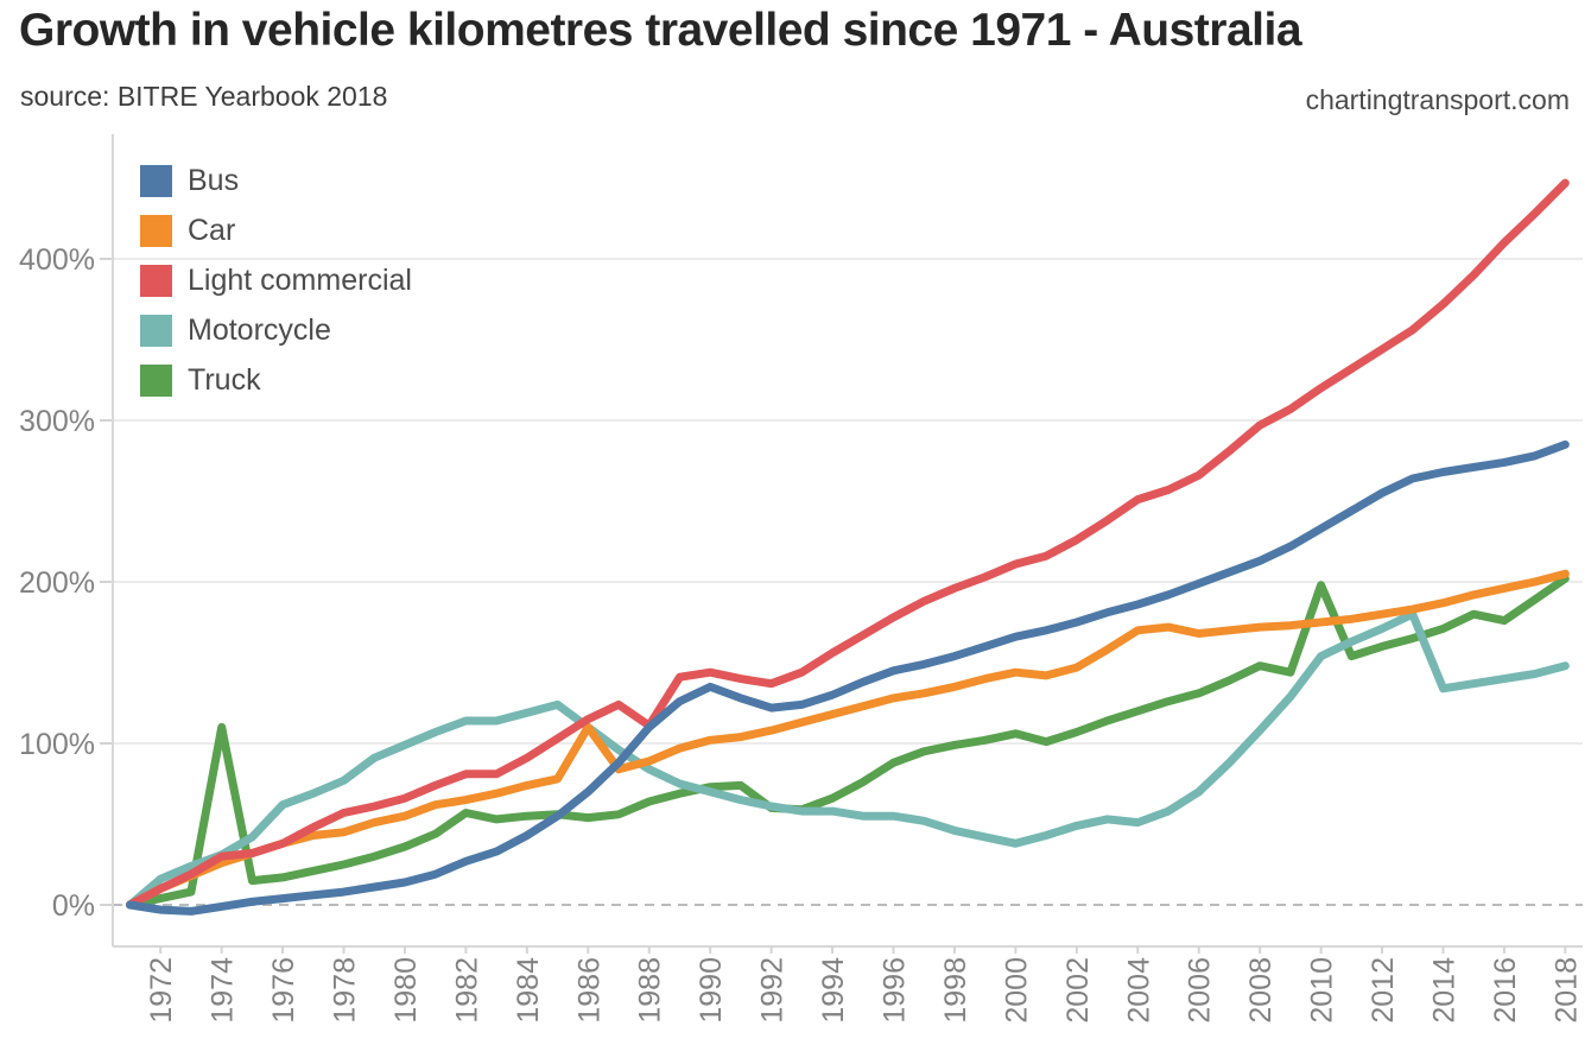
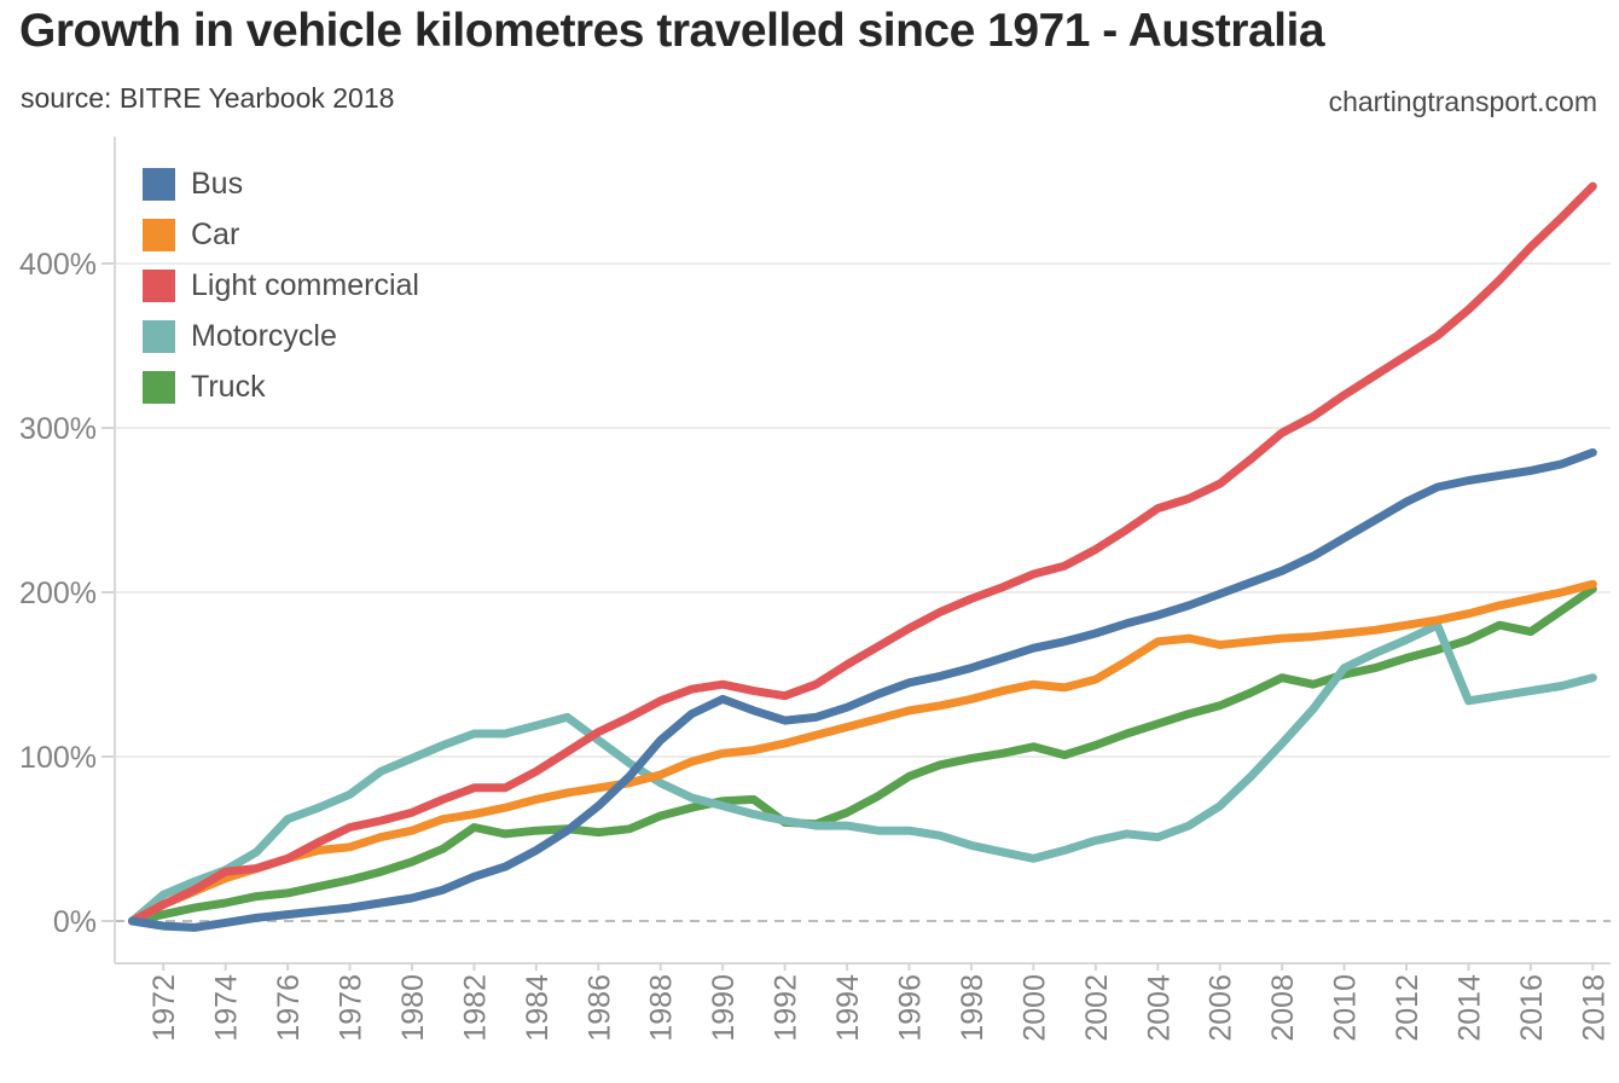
Truck/1974: 110% -> 11%
Car/1986: 110% -> 81%
Light commercial/1988: 111% -> 134%
Truck/2010: 198% -> 150%
